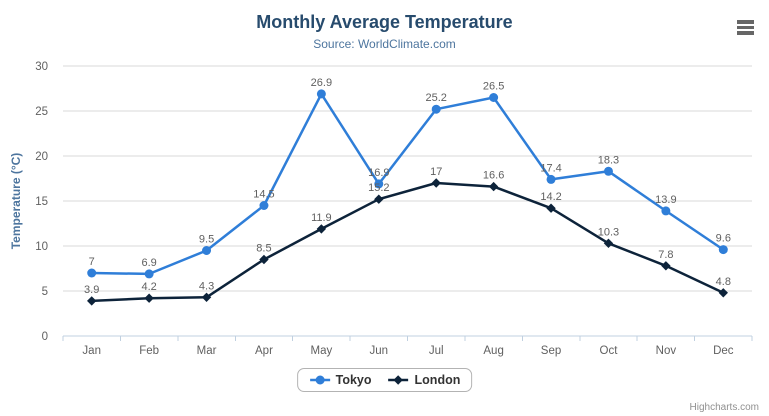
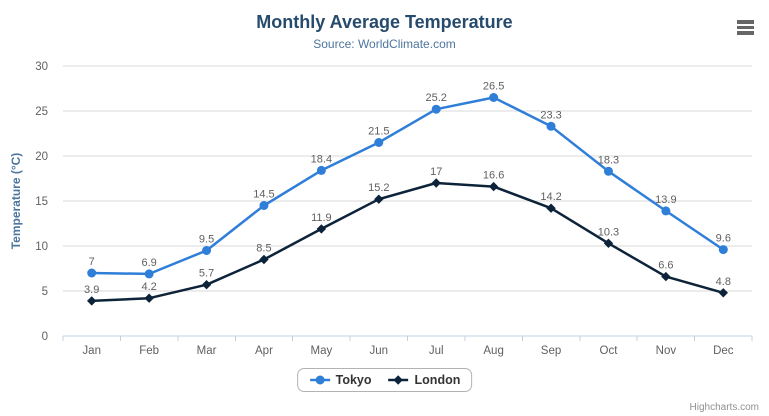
London/Mar: 4.3 -> 5.7
Tokyo/May: 26.9 -> 18.4
Tokyo/Jun: 16.9 -> 21.5
Tokyo/Sep: 17.4 -> 23.3
London/Nov: 7.8 -> 6.6
